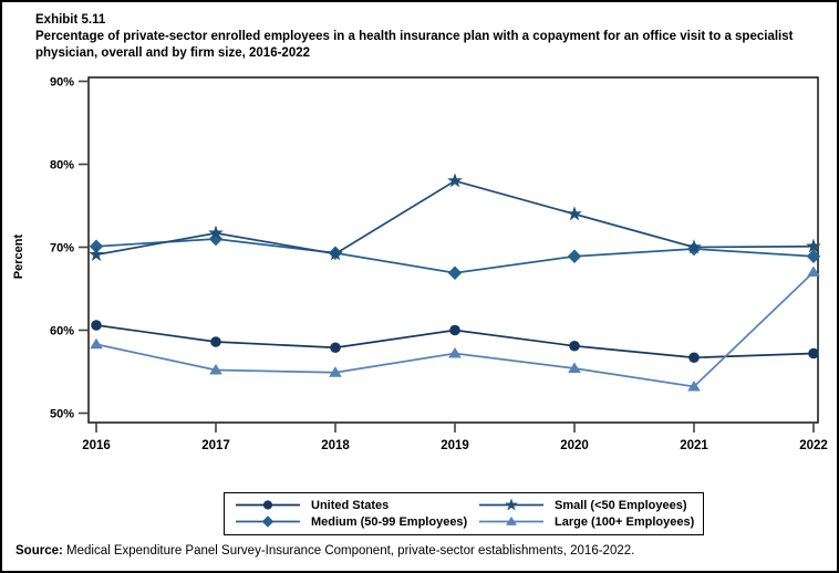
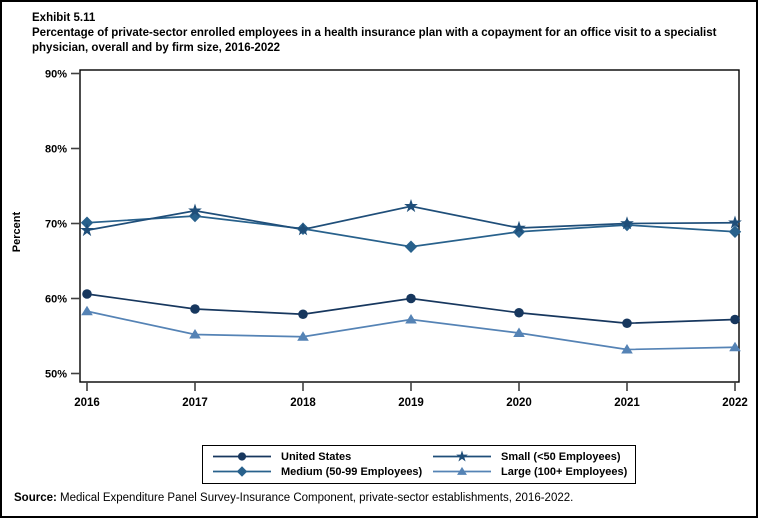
Small (<50 Employees)/2019: 78% -> 72%
Small (<50 Employees)/2020: 74% -> 69%
Large (100+ Employees)/2022: 67% -> 54%
